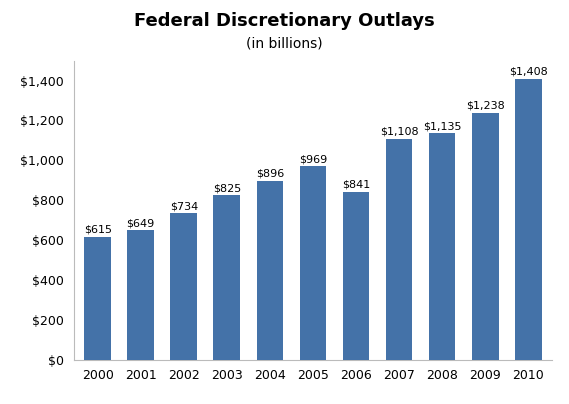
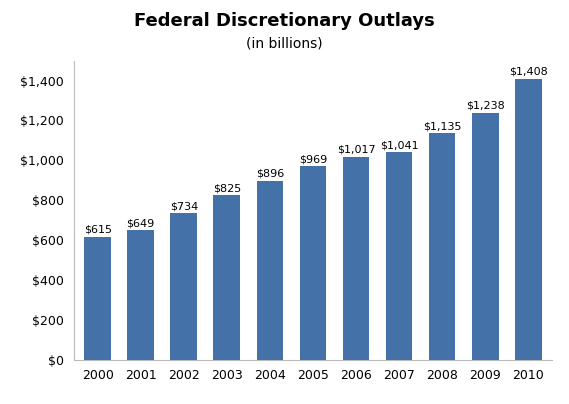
2006: $841 -> $1,017
2007: $1,108 -> $1,041
